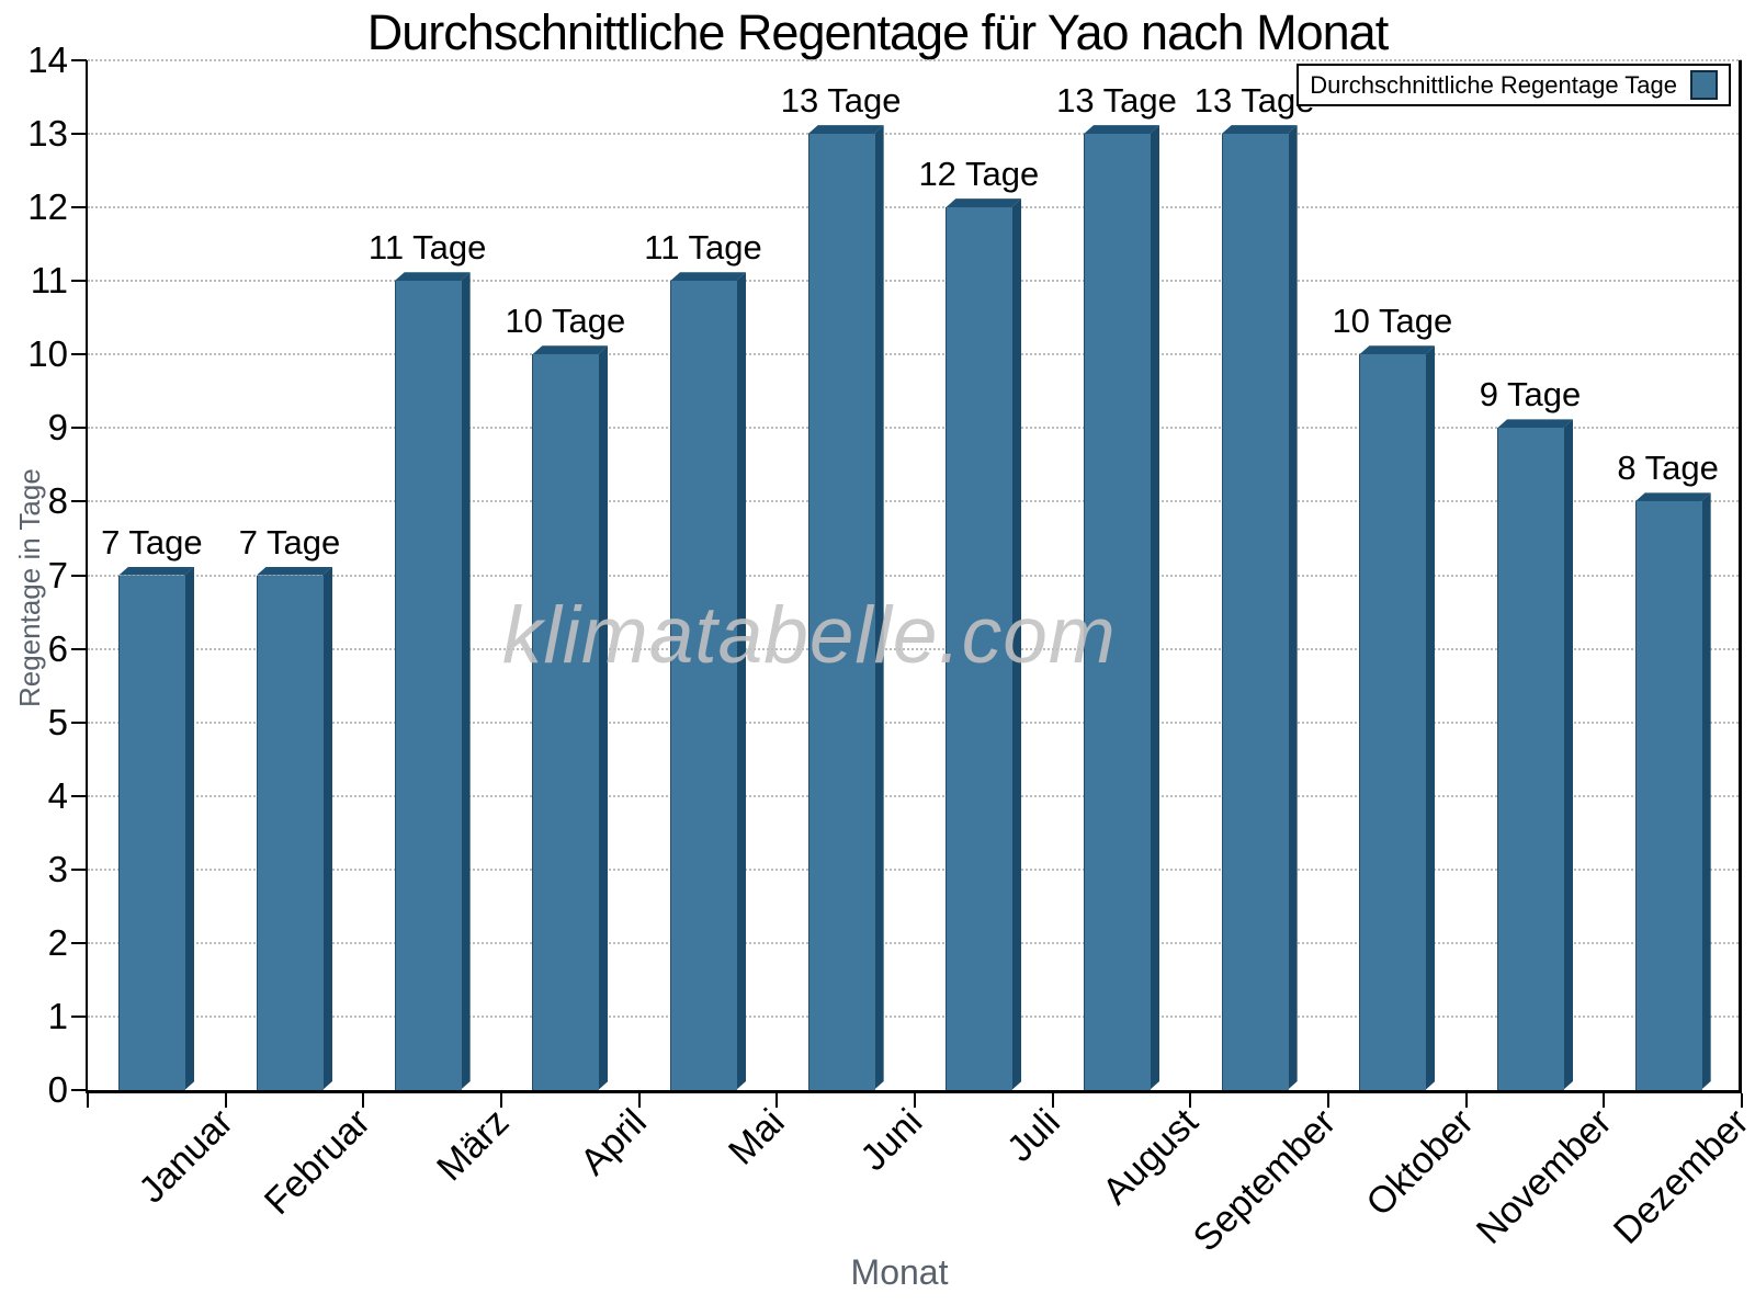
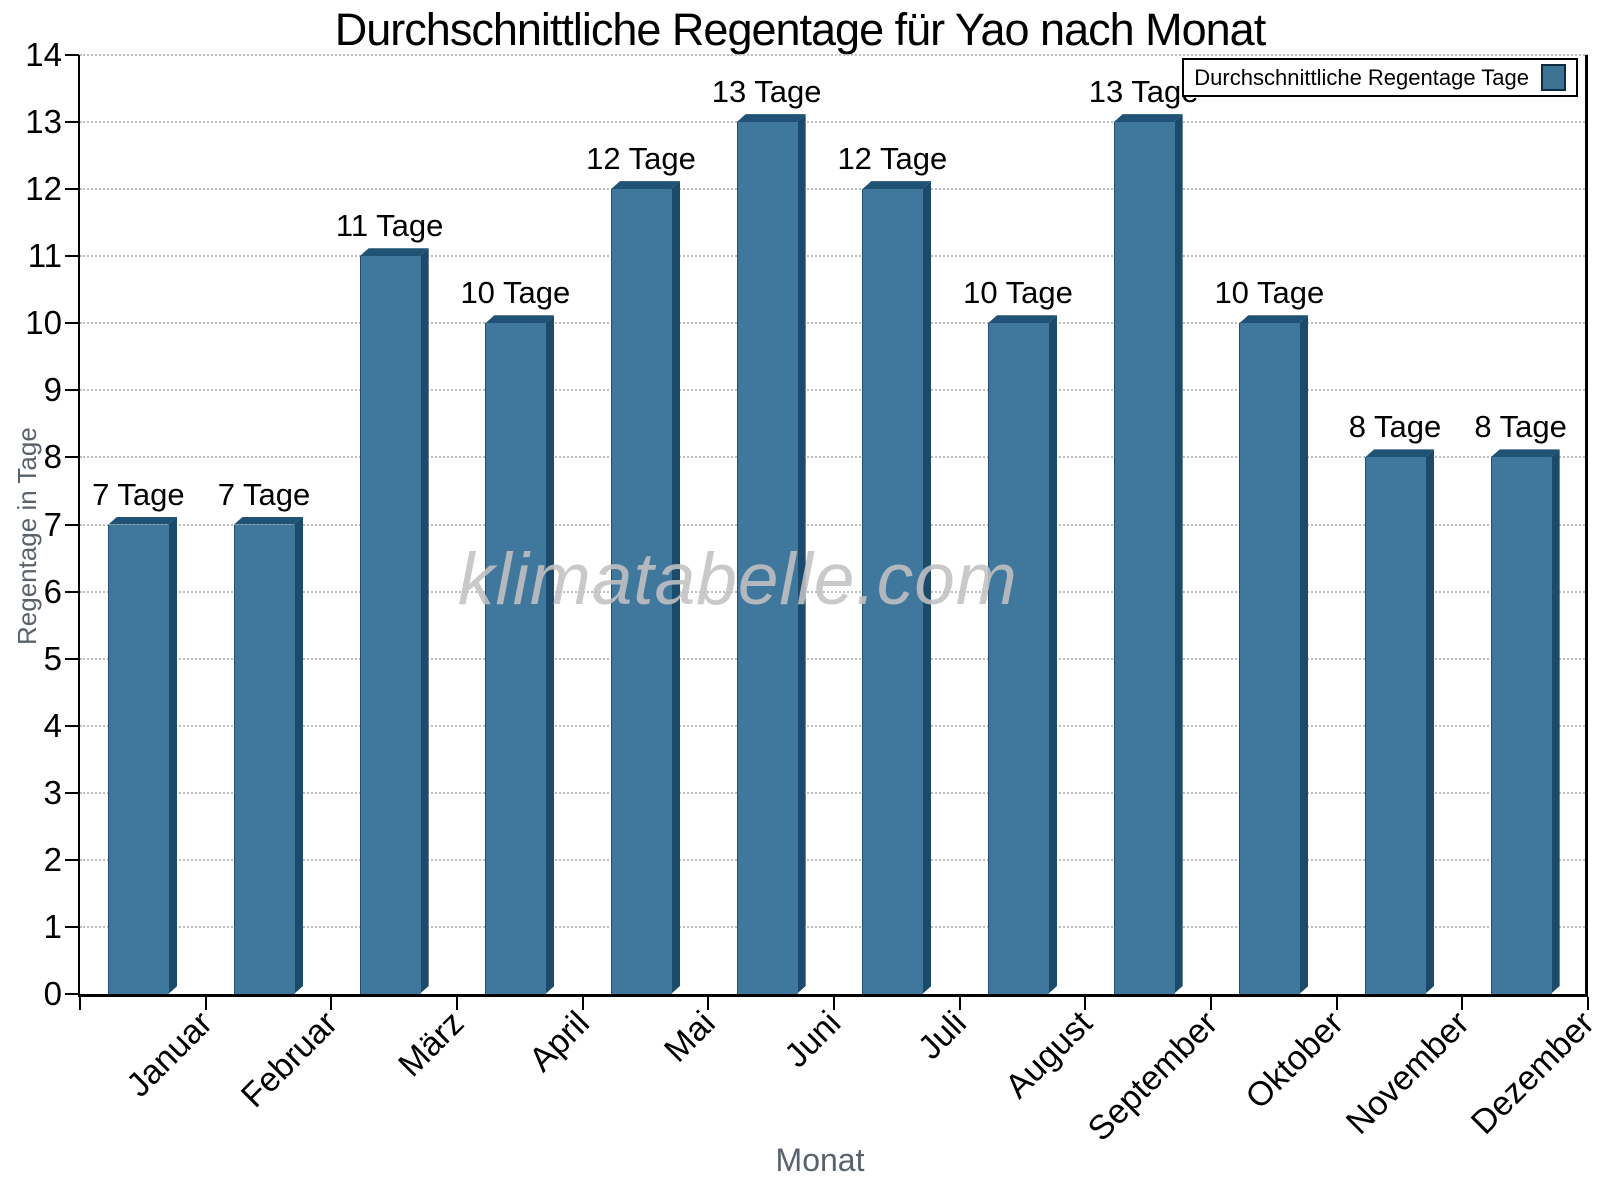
Mai: 11 -> 12
August: 13 -> 10
November: 9 -> 8
